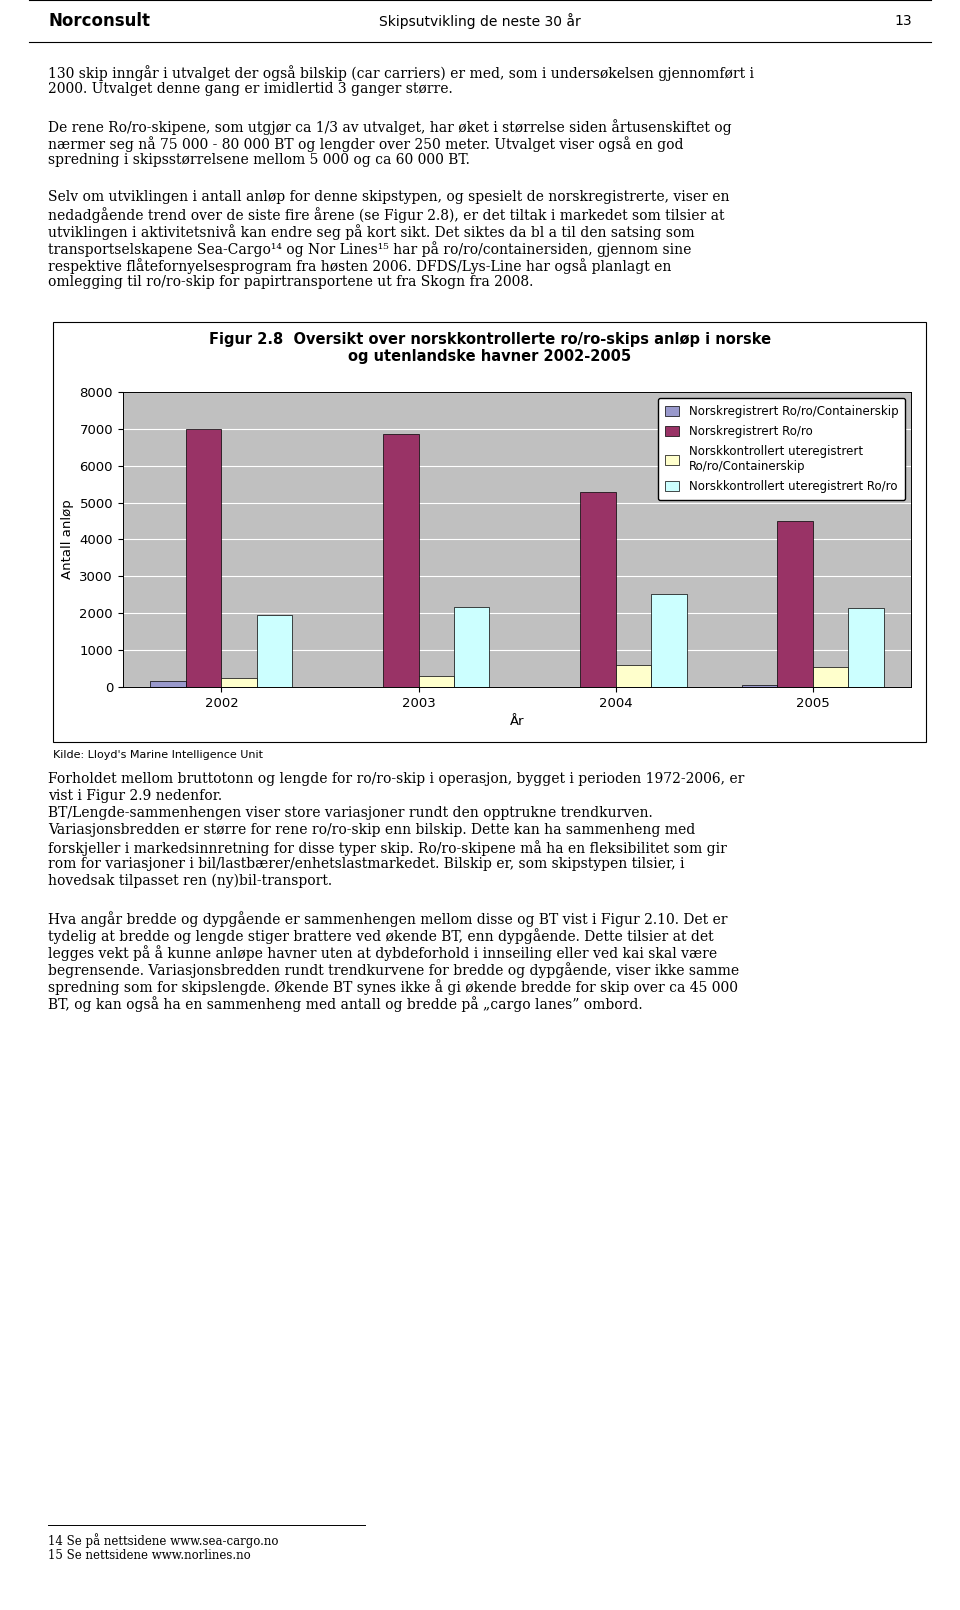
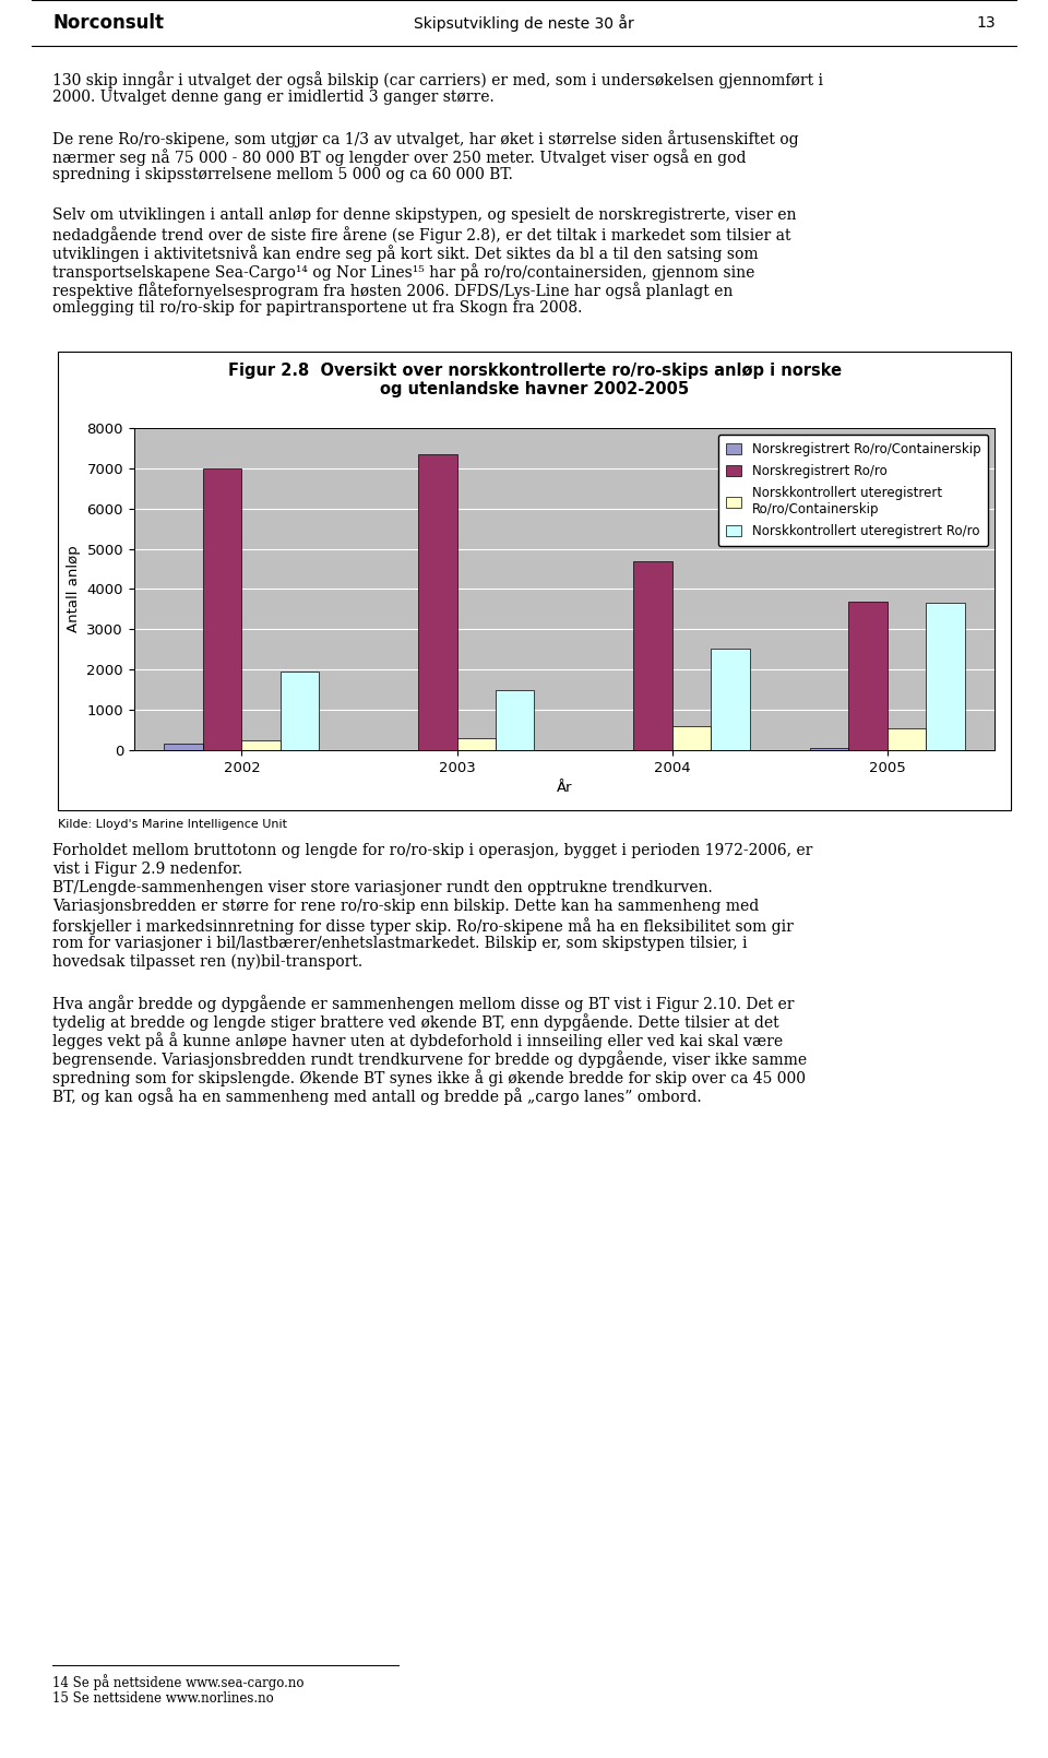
Norskregistrert Ro/ro/2003: 6850 -> 7350
Norskkontrollert uteregistrert Ro/ro/2003: 2180 -> 1500
Norskregistrert Ro/ro/2004: 5280 -> 4700
Norskregistrert Ro/ro/2005: 4500 -> 3700
Norskkontrollert uteregistrert Ro/ro/2005: 2130 -> 3650
